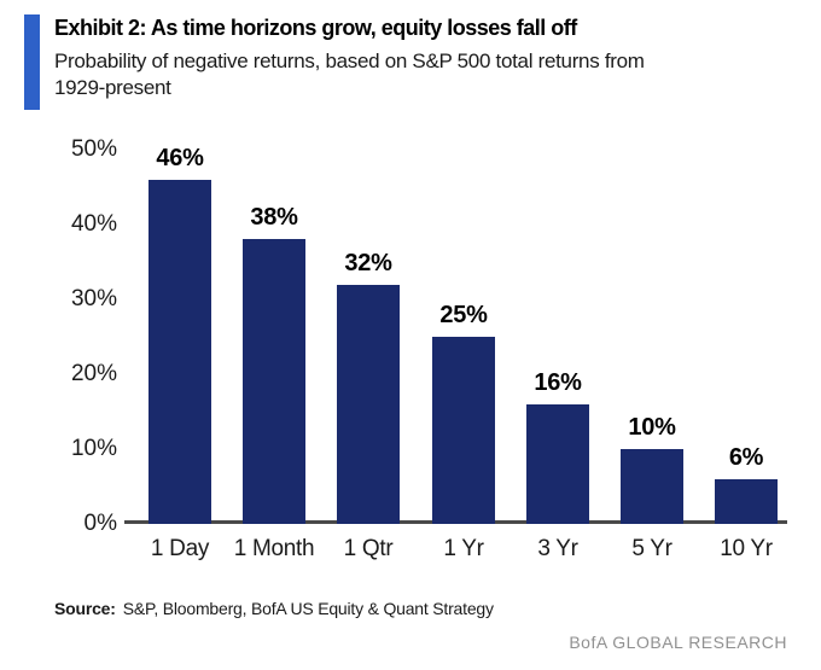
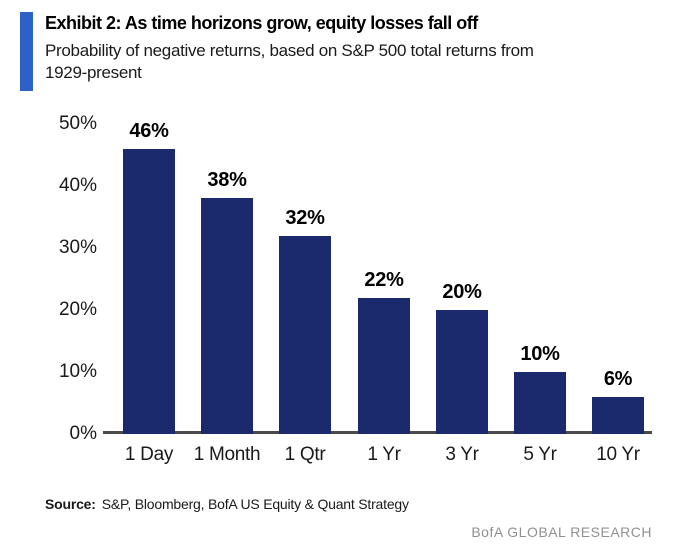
1 Yr: 25% -> 22%
3 Yr: 16% -> 20%
